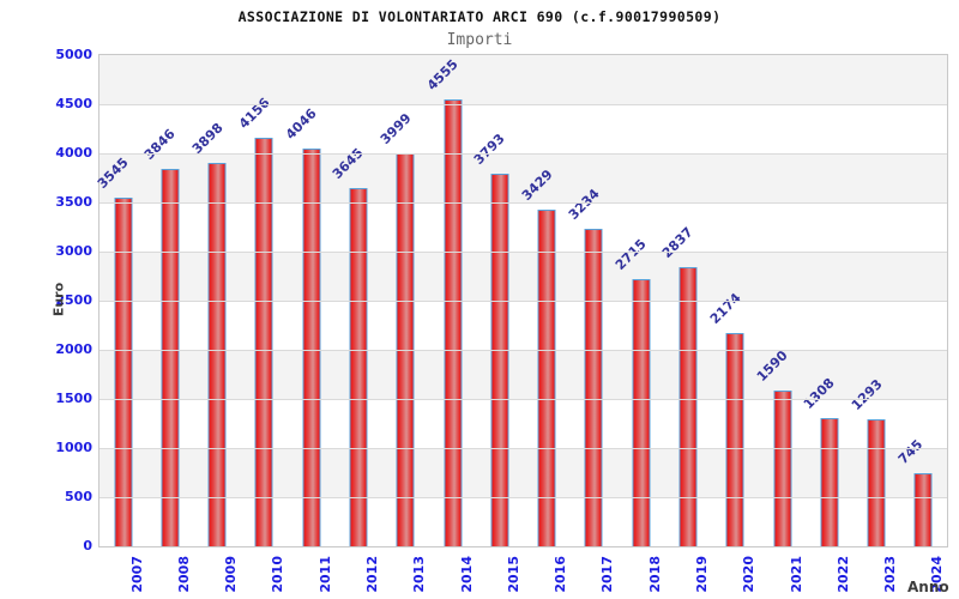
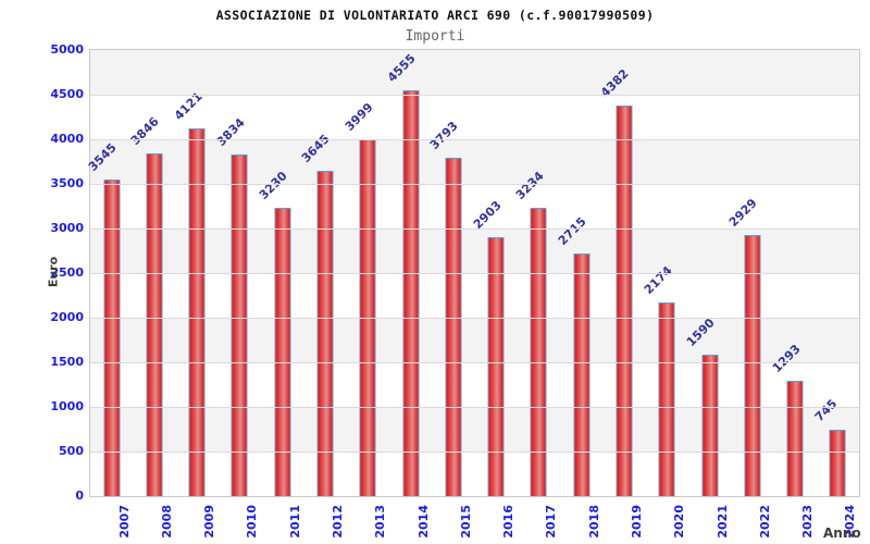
2009: 3898 -> 4121
2010: 4156 -> 3834
2011: 4046 -> 3230
2016: 3429 -> 2903
2019: 2837 -> 4382
2022: 1308 -> 2929
